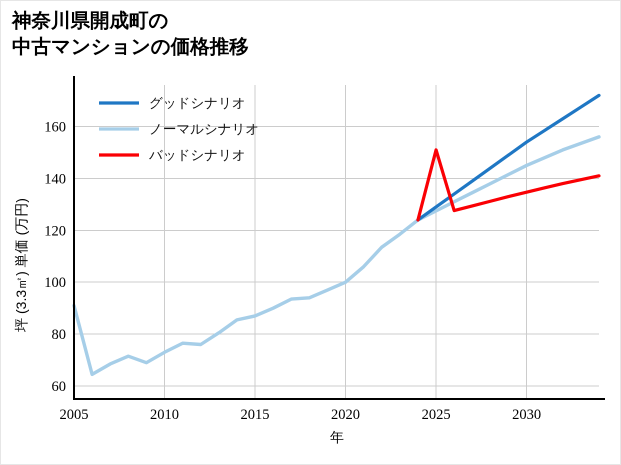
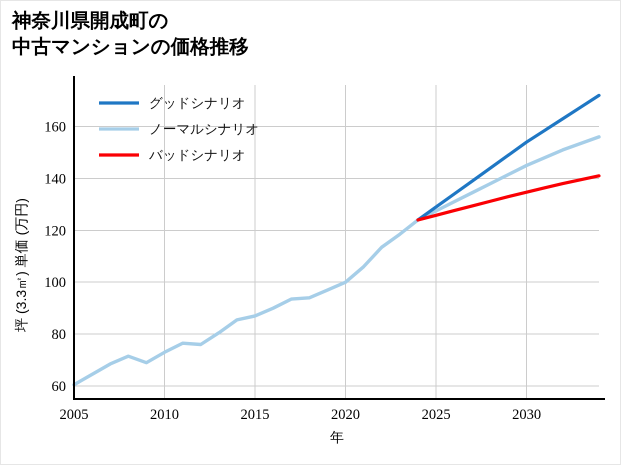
ノーマルシナリオ/2005: 91 -> 60
バッドシナリオ/2025: 151 -> 126
